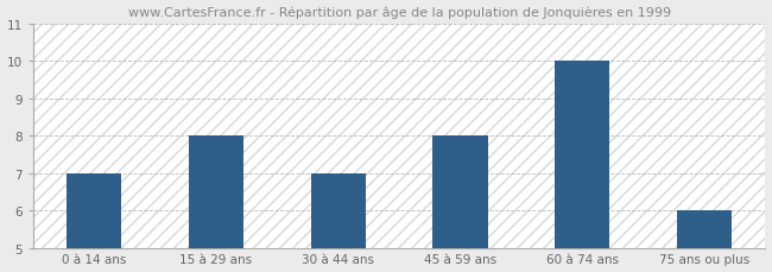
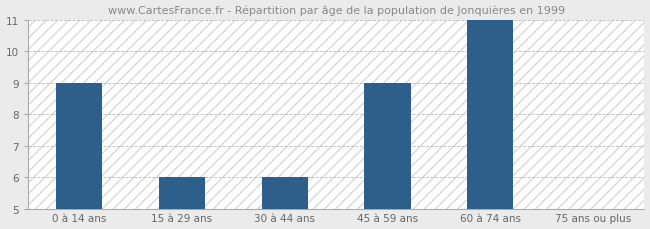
0 à 14 ans: 7 -> 9
15 à 29 ans: 8 -> 6
30 à 44 ans: 7 -> 6
45 à 59 ans: 8 -> 9
60 à 74 ans: 10 -> 11
75 ans ou plus: 6 -> 5
